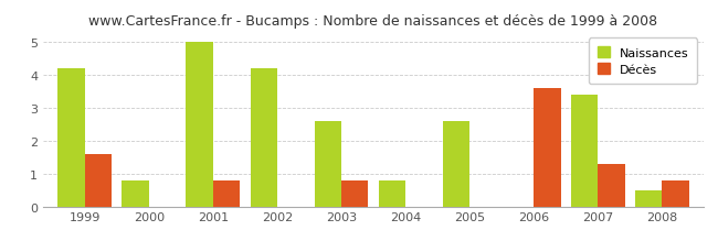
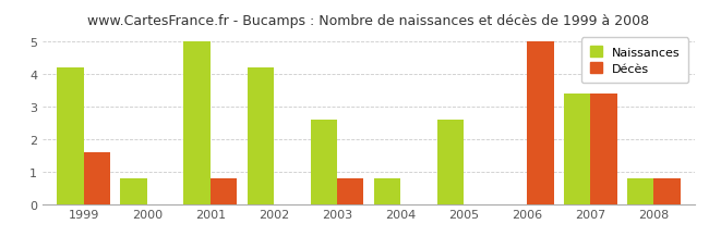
Décès/2006: 3.6 -> 5.0
Décès/2007: 1.3 -> 3.4
Naissances/2008: 0.5 -> 0.8
